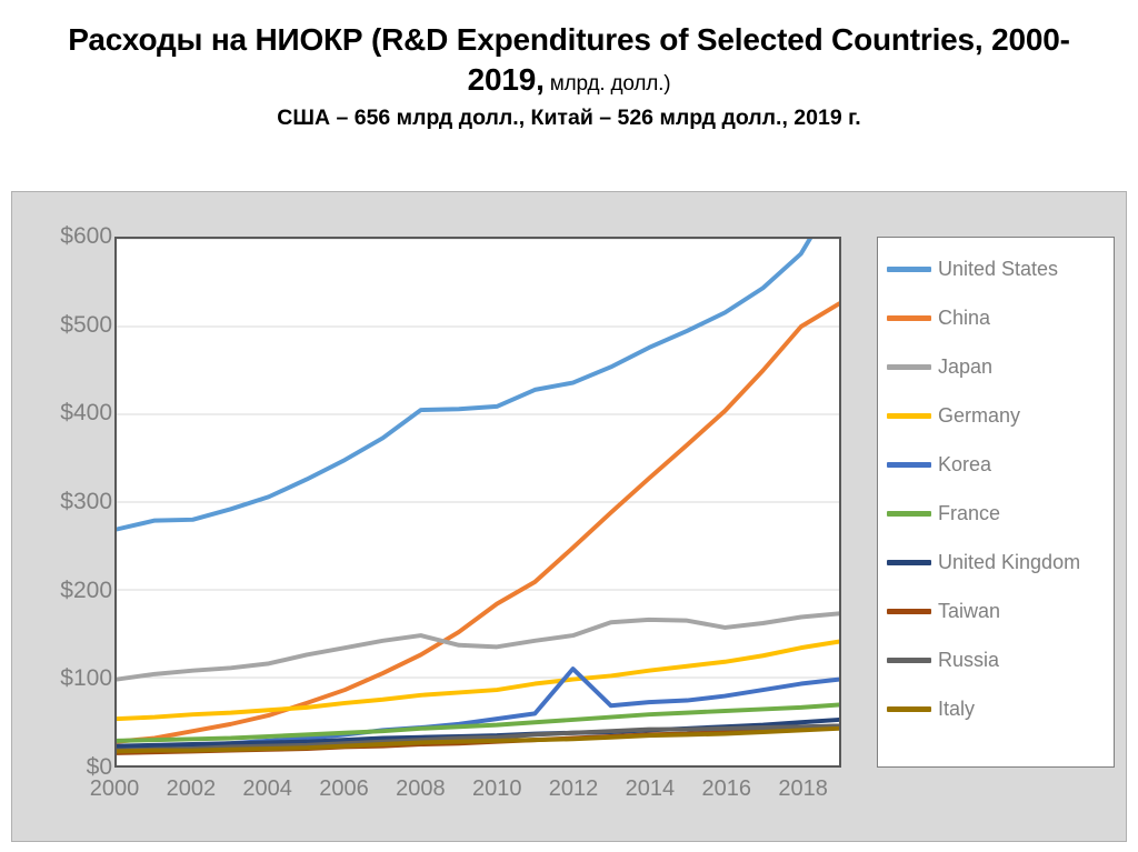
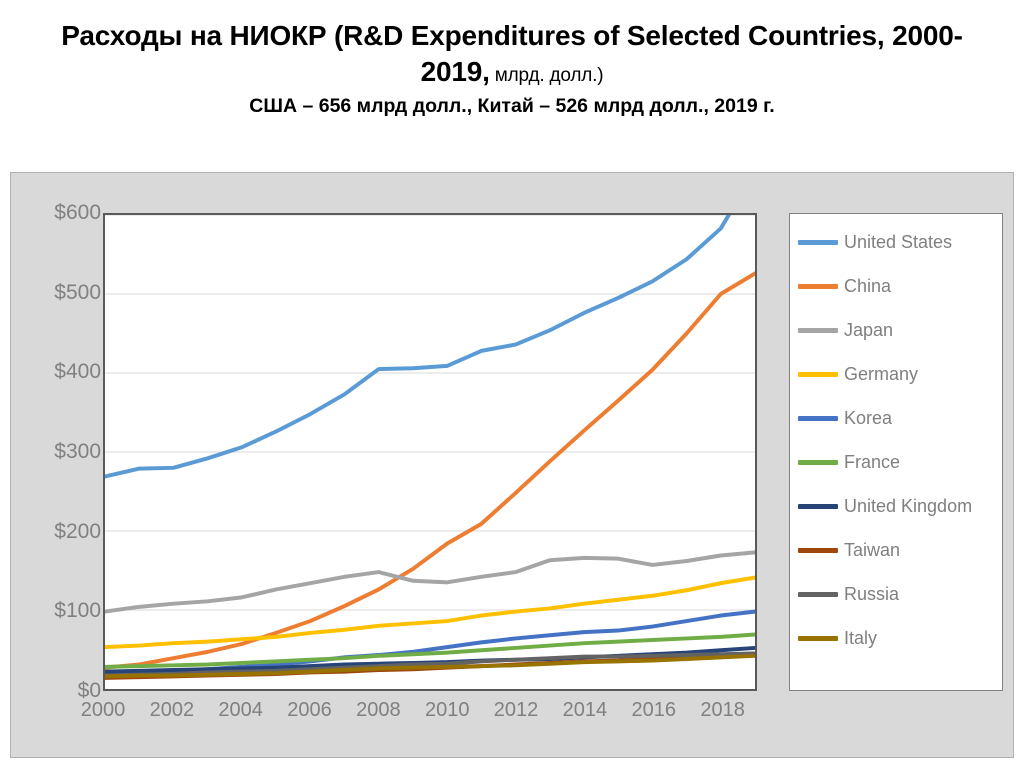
Korea/2012: $110 -> $60
